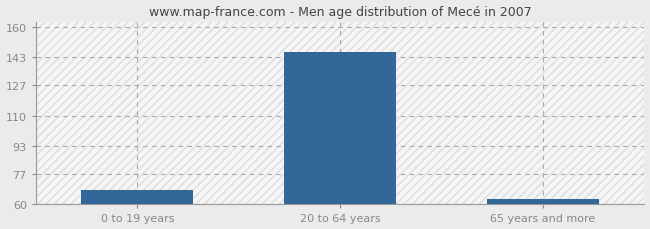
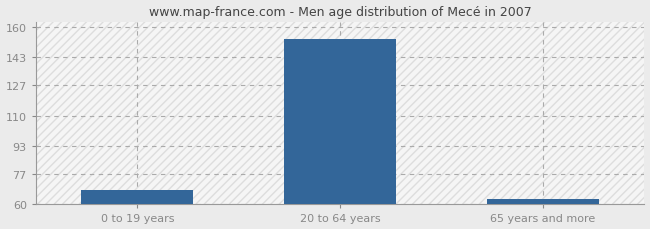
20 to 64 years: 146 -> 153
